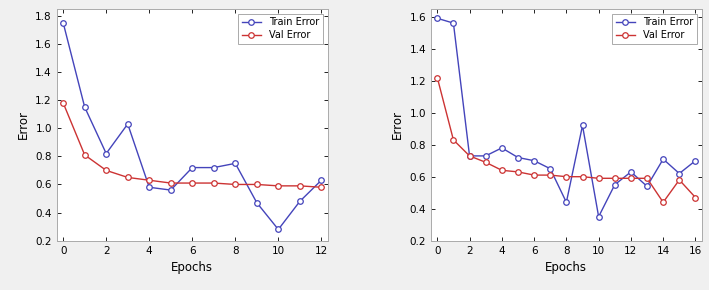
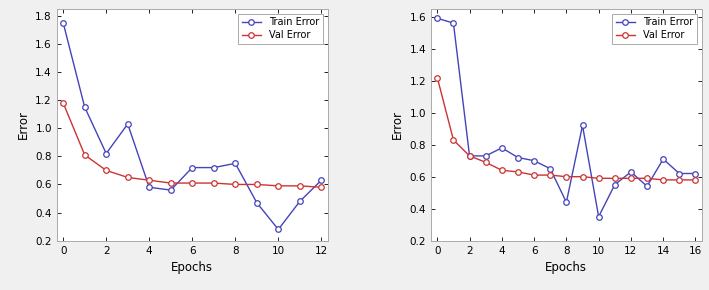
Val Error/14: 0.44 -> 0.58
Train Error/16: 0.70 -> 0.62
Val Error/16: 0.47 -> 0.58
